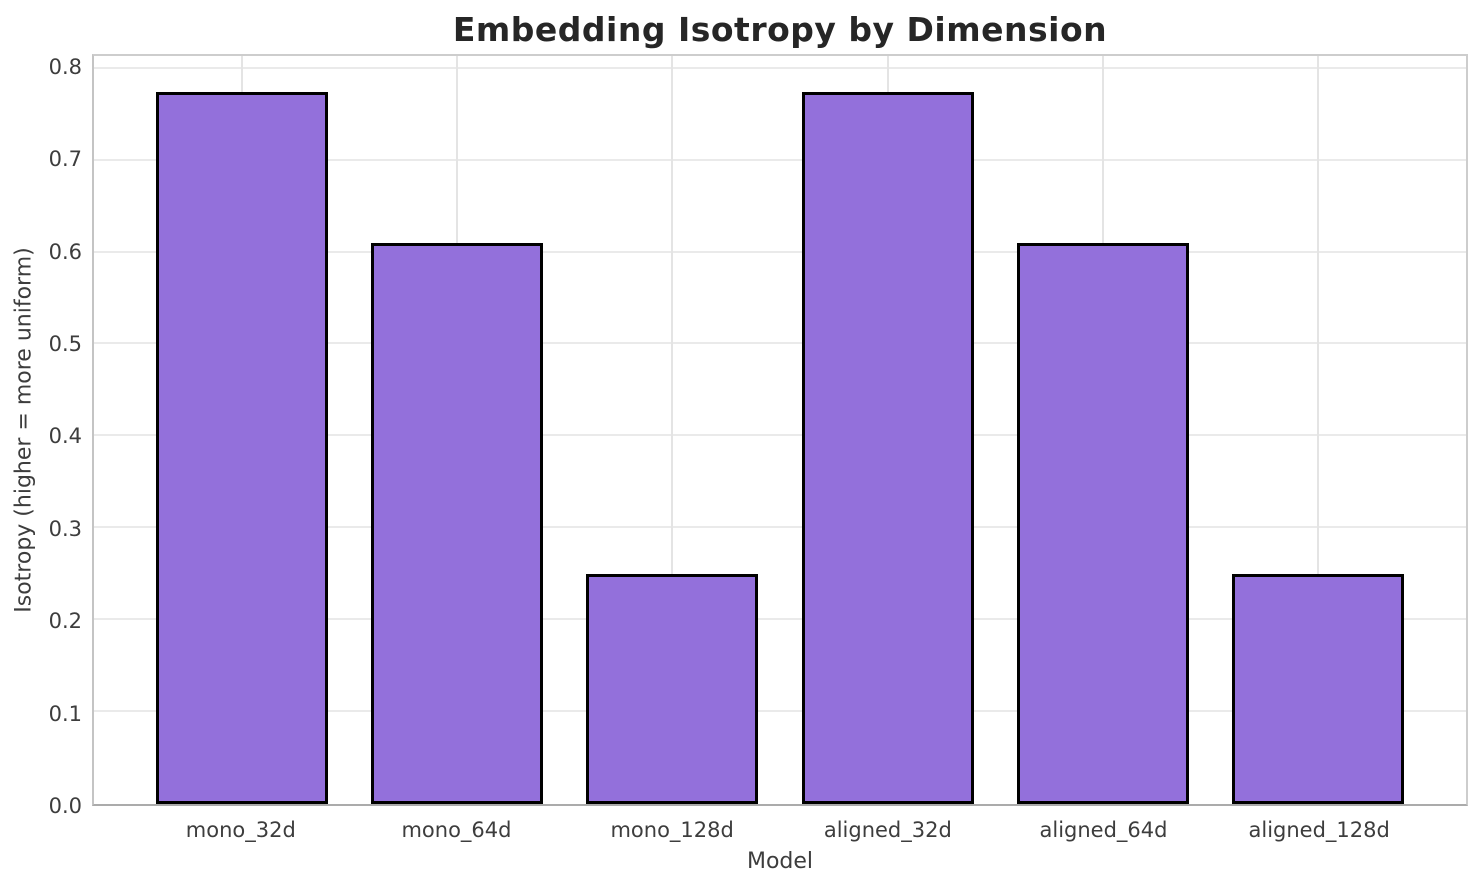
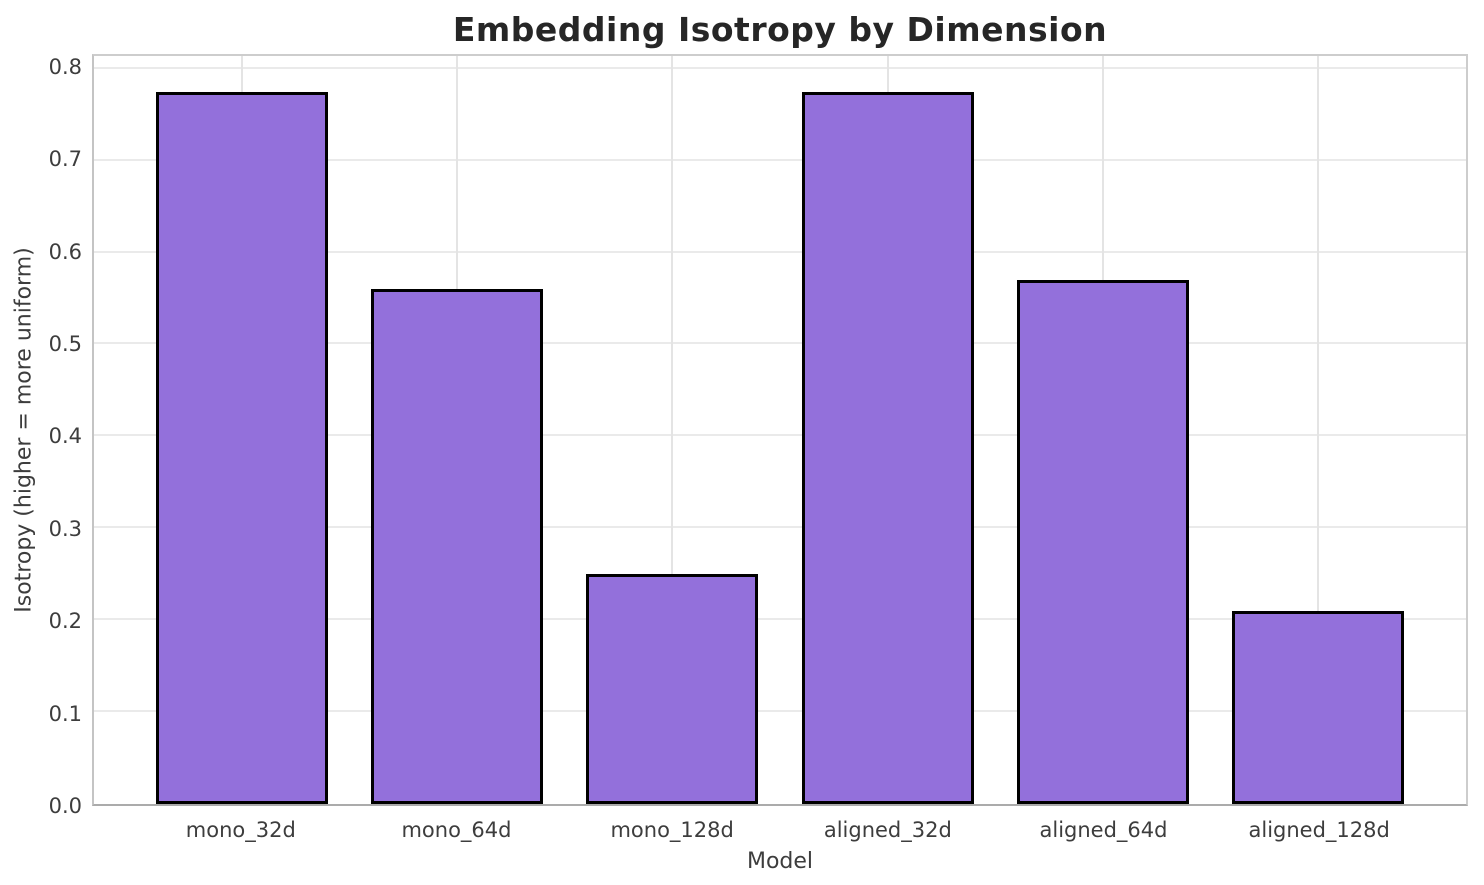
mono_64d: 0.61 -> 0.56
aligned_64d: 0.61 -> 0.57
aligned_128d: 0.25 -> 0.21
